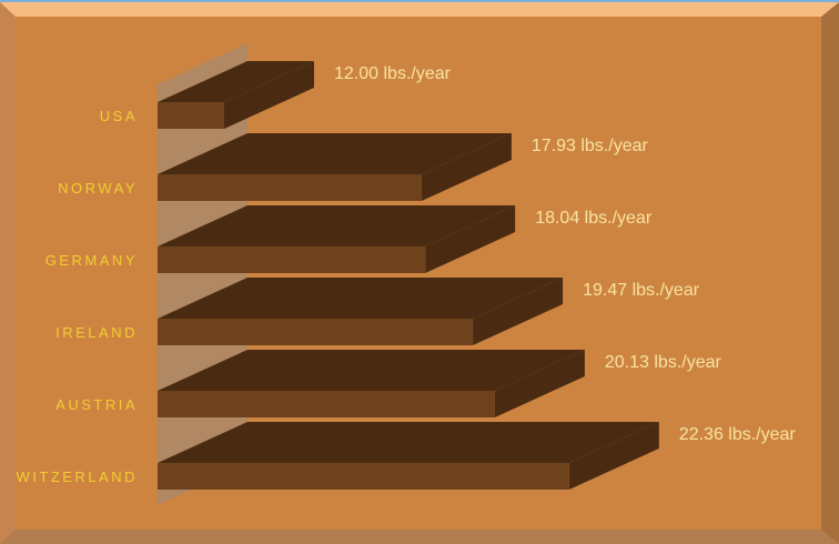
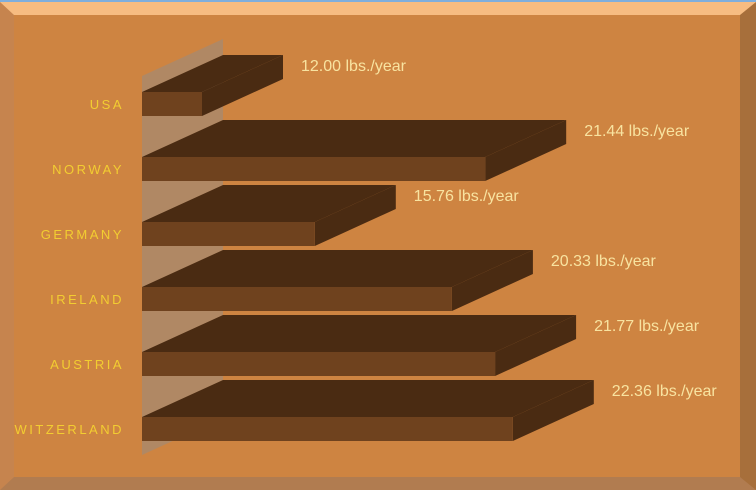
NORWAY: 17.93 -> 21.44
GERMANY: 18.04 -> 15.76
IRELAND: 19.47 -> 20.33
AUSTRIA: 20.13 -> 21.77
